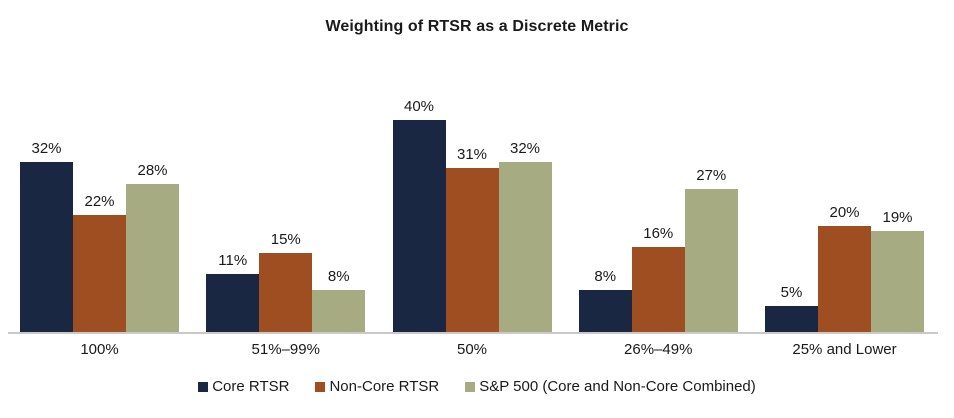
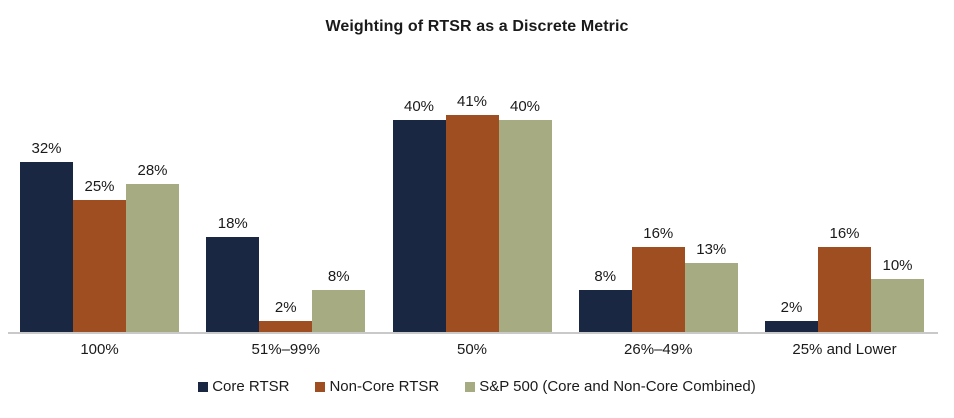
Non-Core RTSR/100%: 22% -> 25%
Core RTSR/51%–99%: 11% -> 18%
Non-Core RTSR/51%–99%: 15% -> 2%
Non-Core RTSR/50%: 31% -> 41%
S&P 500 (Core and Non-Core Combined)/50%: 32% -> 40%
S&P 500 (Core and Non-Core Combined)/26%–49%: 27% -> 13%
Core RTSR/25% and Lower: 5% -> 2%
Non-Core RTSR/25% and Lower: 20% -> 16%
S&P 500 (Core and Non-Core Combined)/25% and Lower: 19% -> 10%
